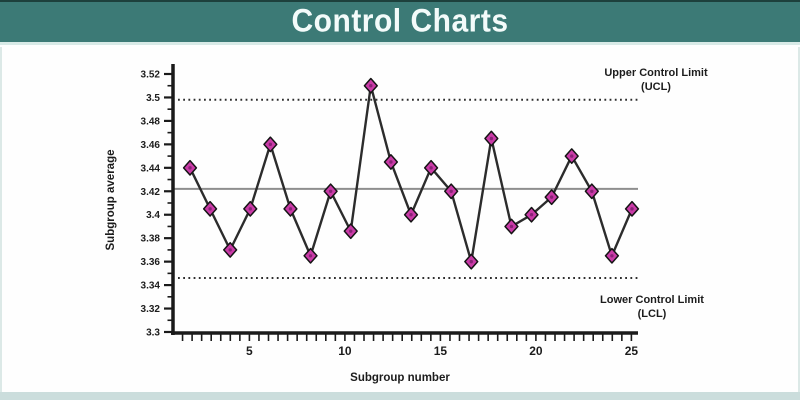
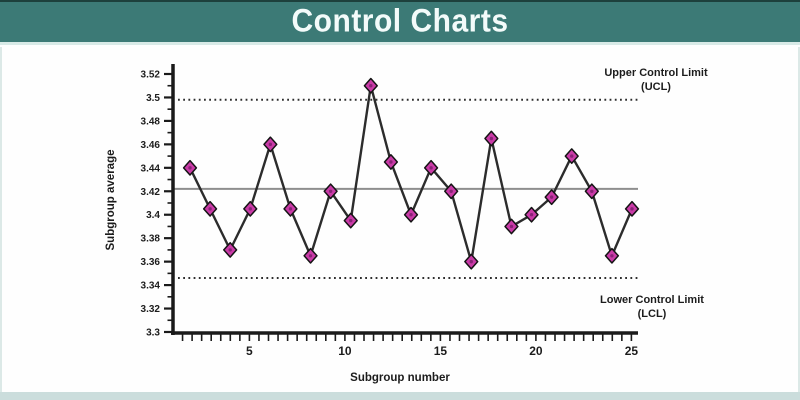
10: 3.386 -> 3.395
